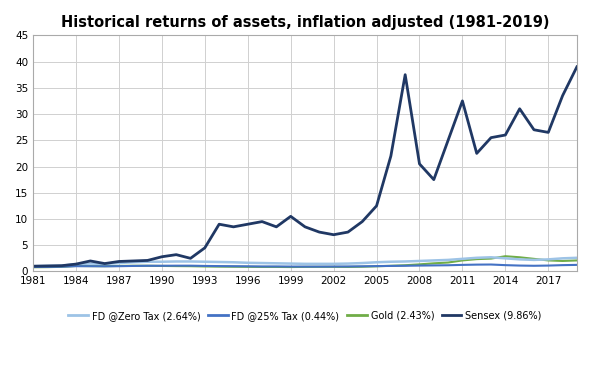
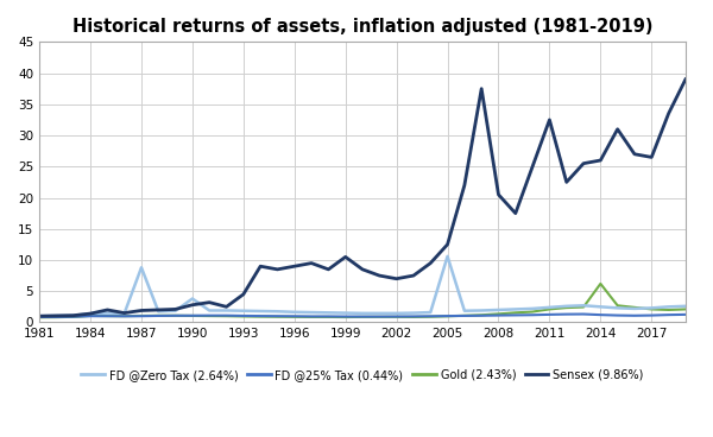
FD @Zero Tax (2.64%)/1987: 1.6 -> 8.8
FD @Zero Tax (2.64%)/1990: 1.9 -> 3.8
FD @Zero Tax (2.64%)/2005: 1.8 -> 10.6
Gold (2.43%)/2014: 2.9 -> 6.2
